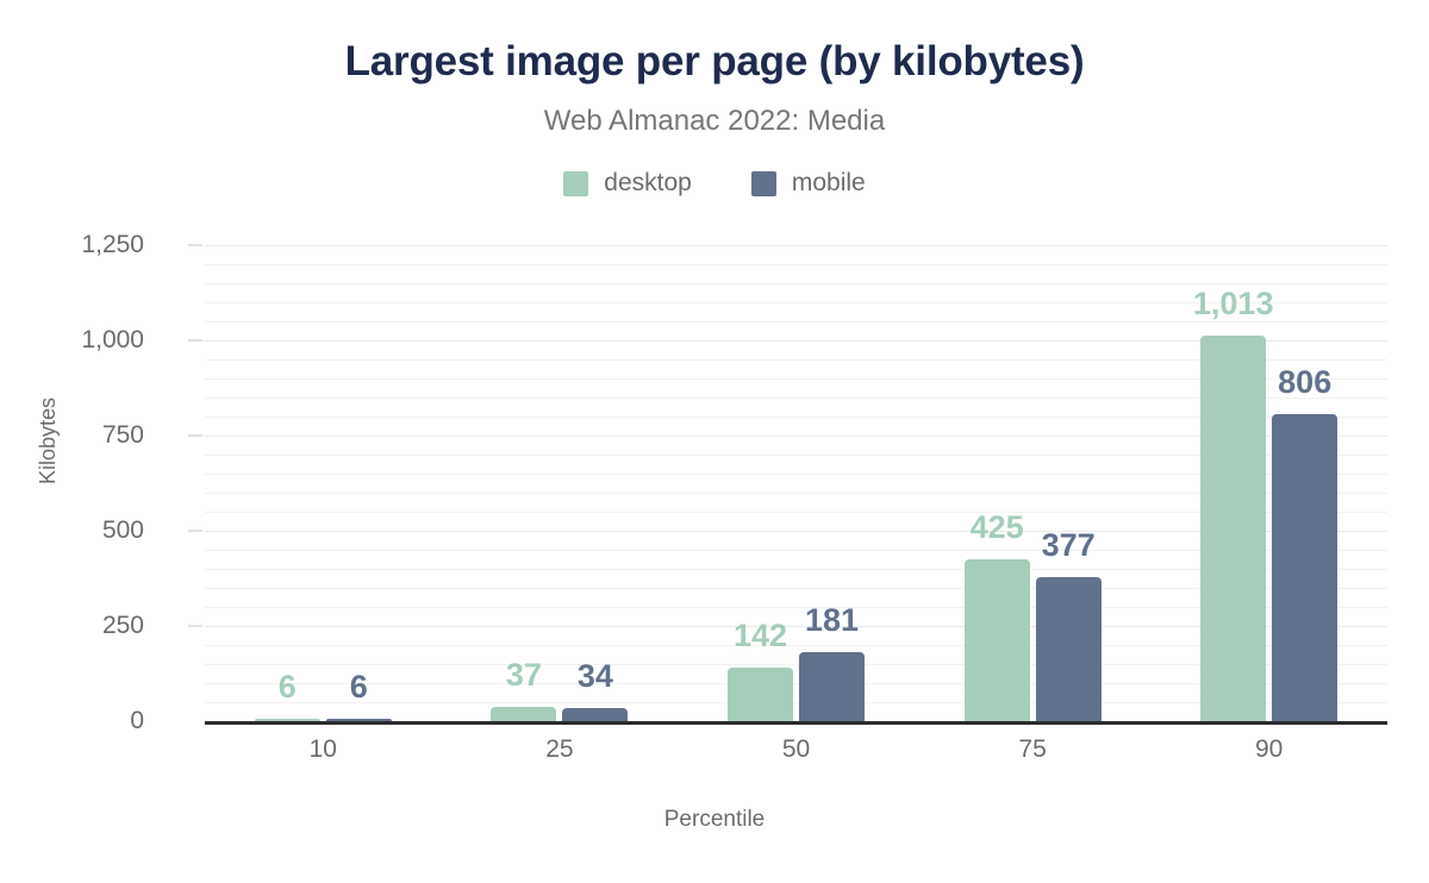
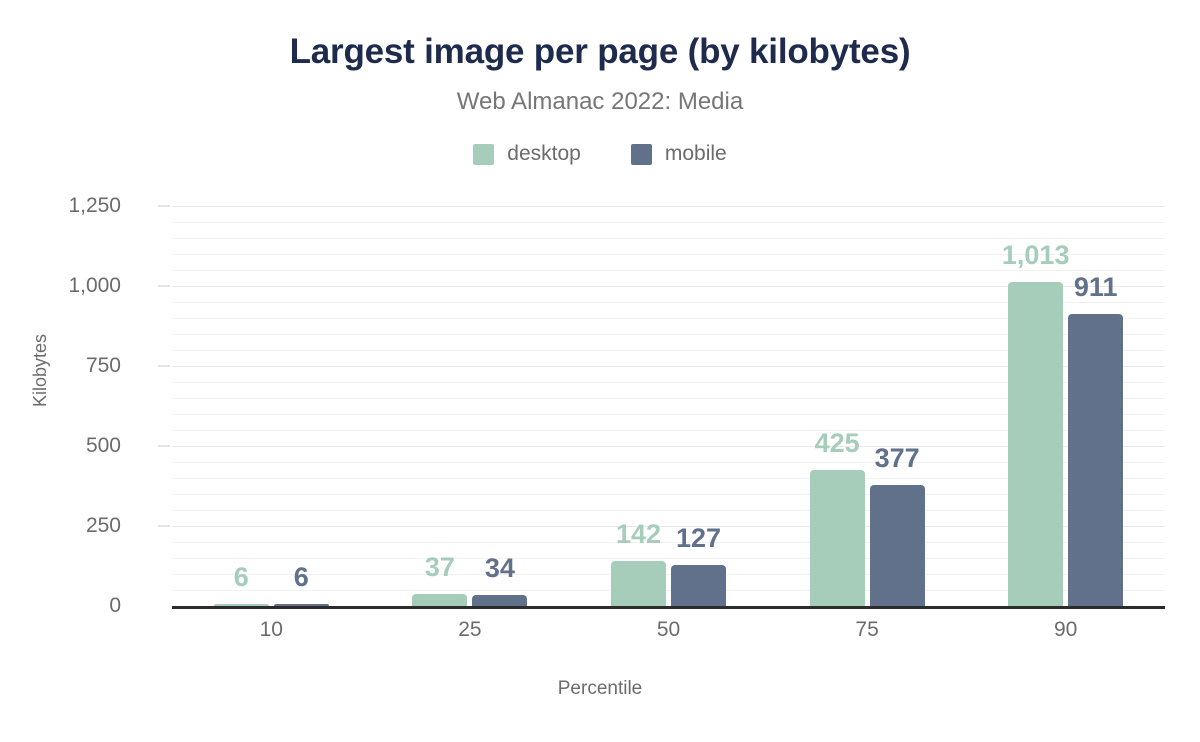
mobile/50: 181 -> 127
mobile/90: 806 -> 911
